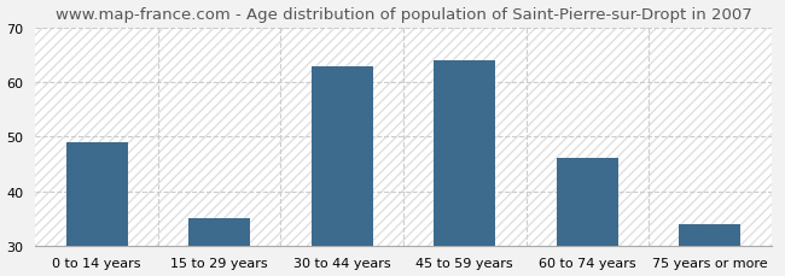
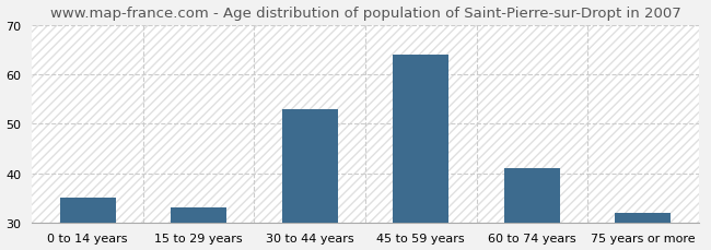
0 to 14 years: 49 -> 35
15 to 29 years: 35 -> 33
30 to 44 years: 63 -> 53
60 to 74 years: 46 -> 41
75 years or more: 34 -> 32
